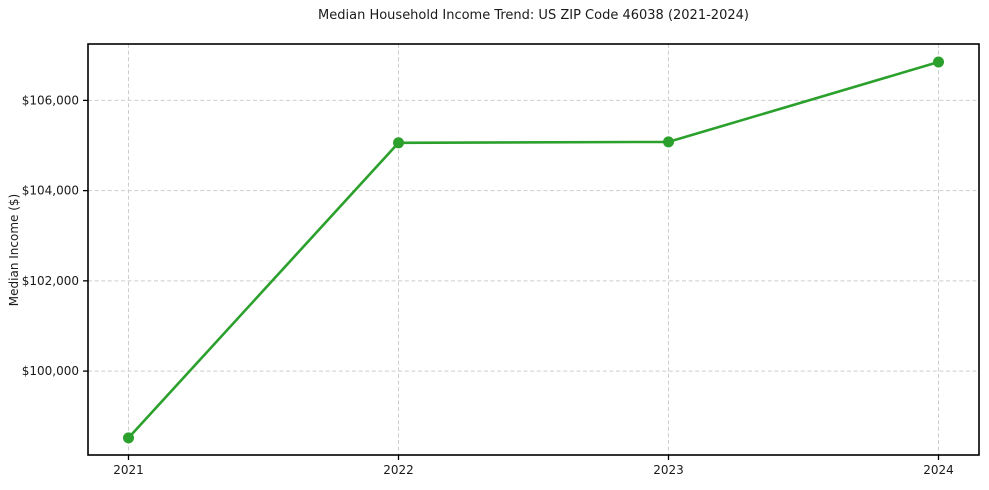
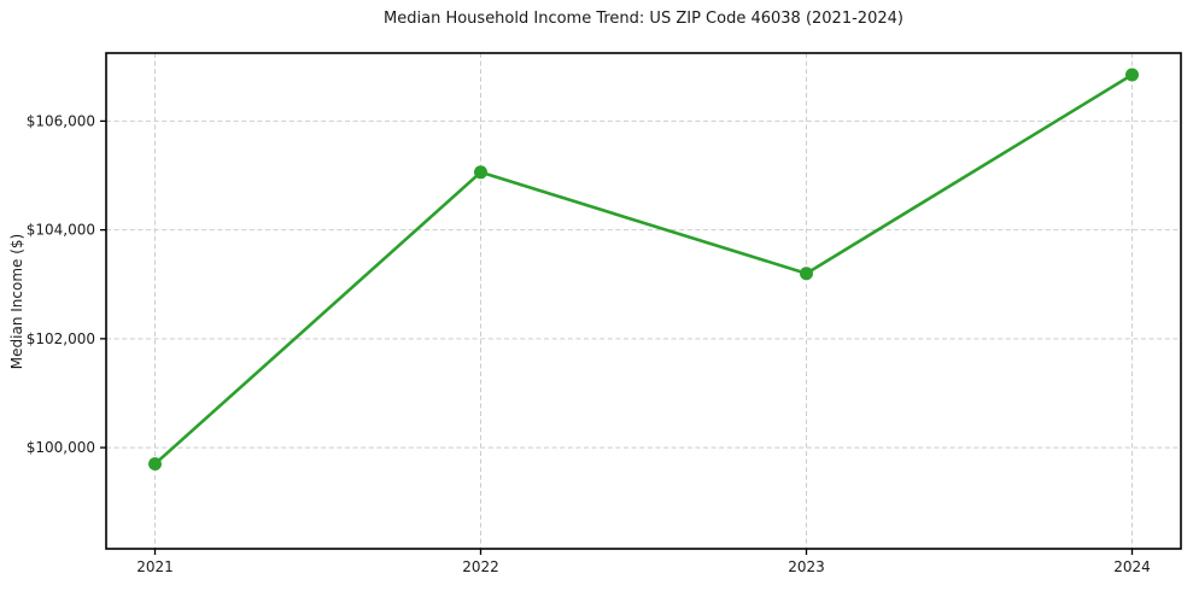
2021: $98500 -> $99700
2023: $105100 -> $103200
